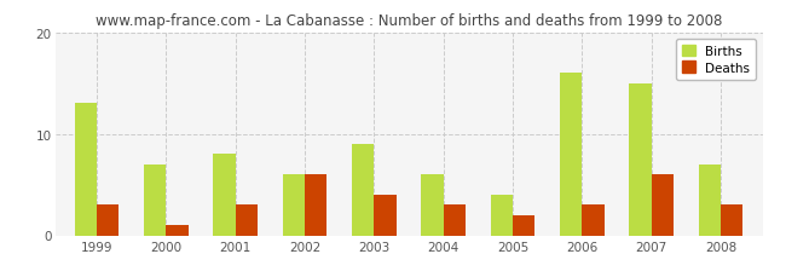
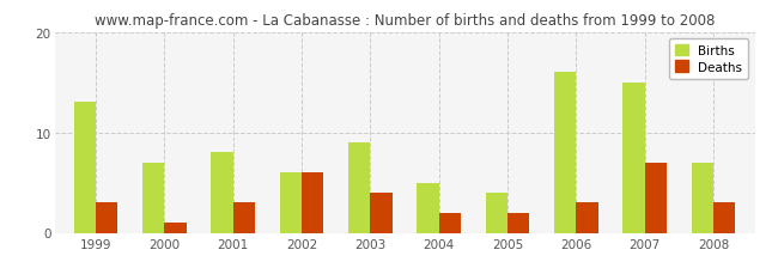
Births/2004: 6 -> 5
Deaths/2004: 3 -> 2
Deaths/2007: 6 -> 7
